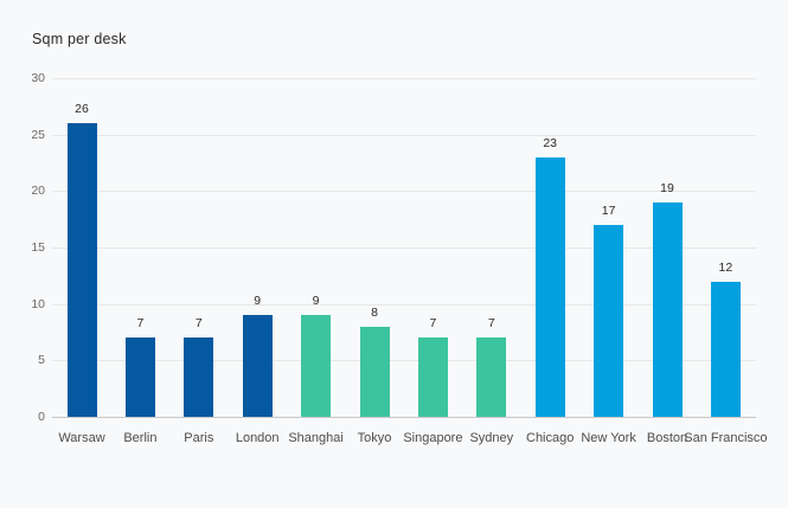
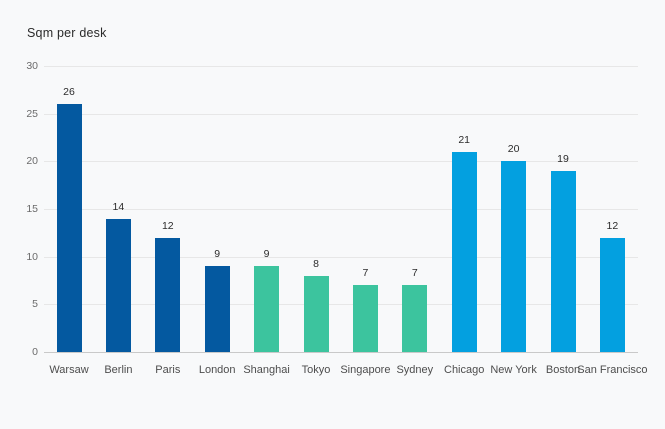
Berlin: 7 -> 14
Paris: 7 -> 12
Chicago: 23 -> 21
New York: 17 -> 20
